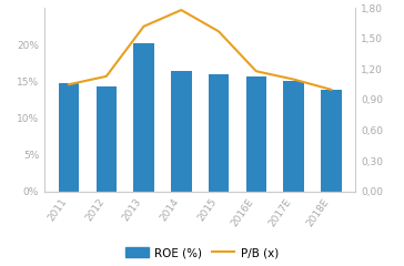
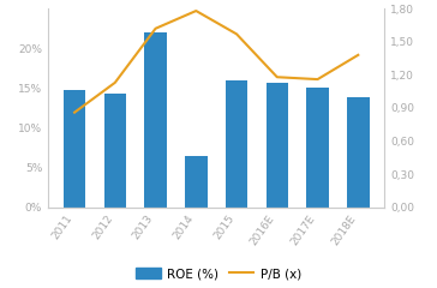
P/B (x)/2011: 1,05 -> 0,86
ROE (%)/2013: 20.2% -> 22.0%
ROE (%)/2014: 16.4% -> 6.4%
P/B (x)/2017E: 1,10 -> 1,16
P/B (x)/2018E: 1,00 -> 1,38
